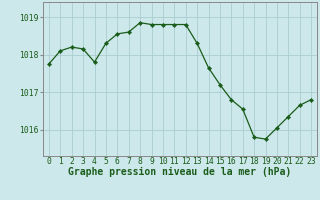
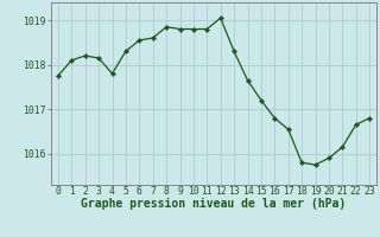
12: 1018.80 -> 1019.05
20: 1016.05 -> 1015.90
21: 1016.35 -> 1016.15
